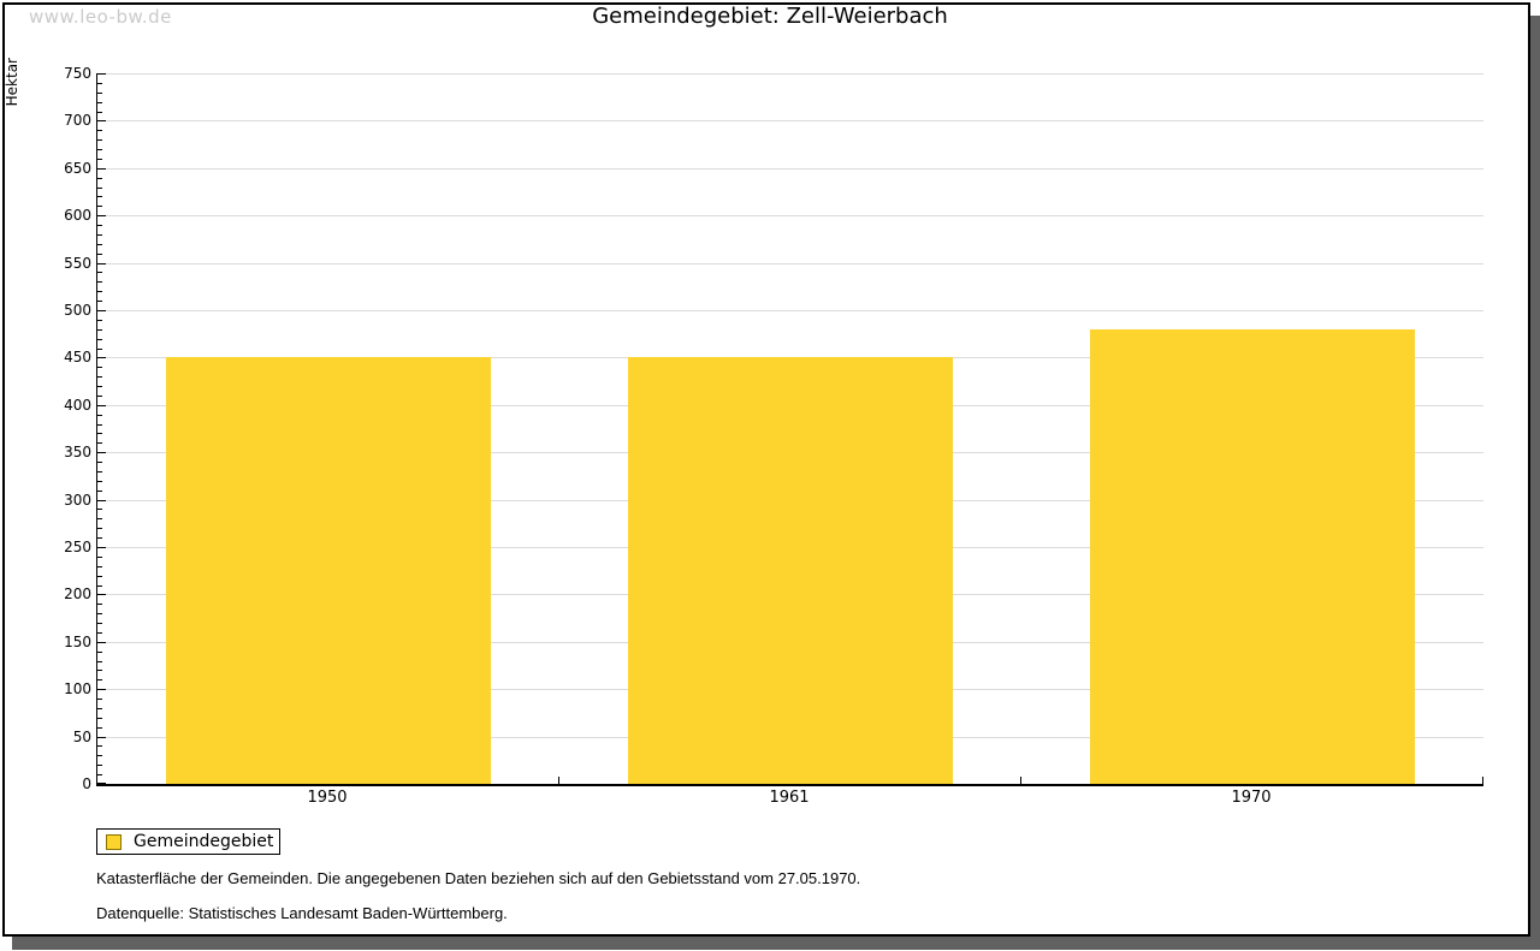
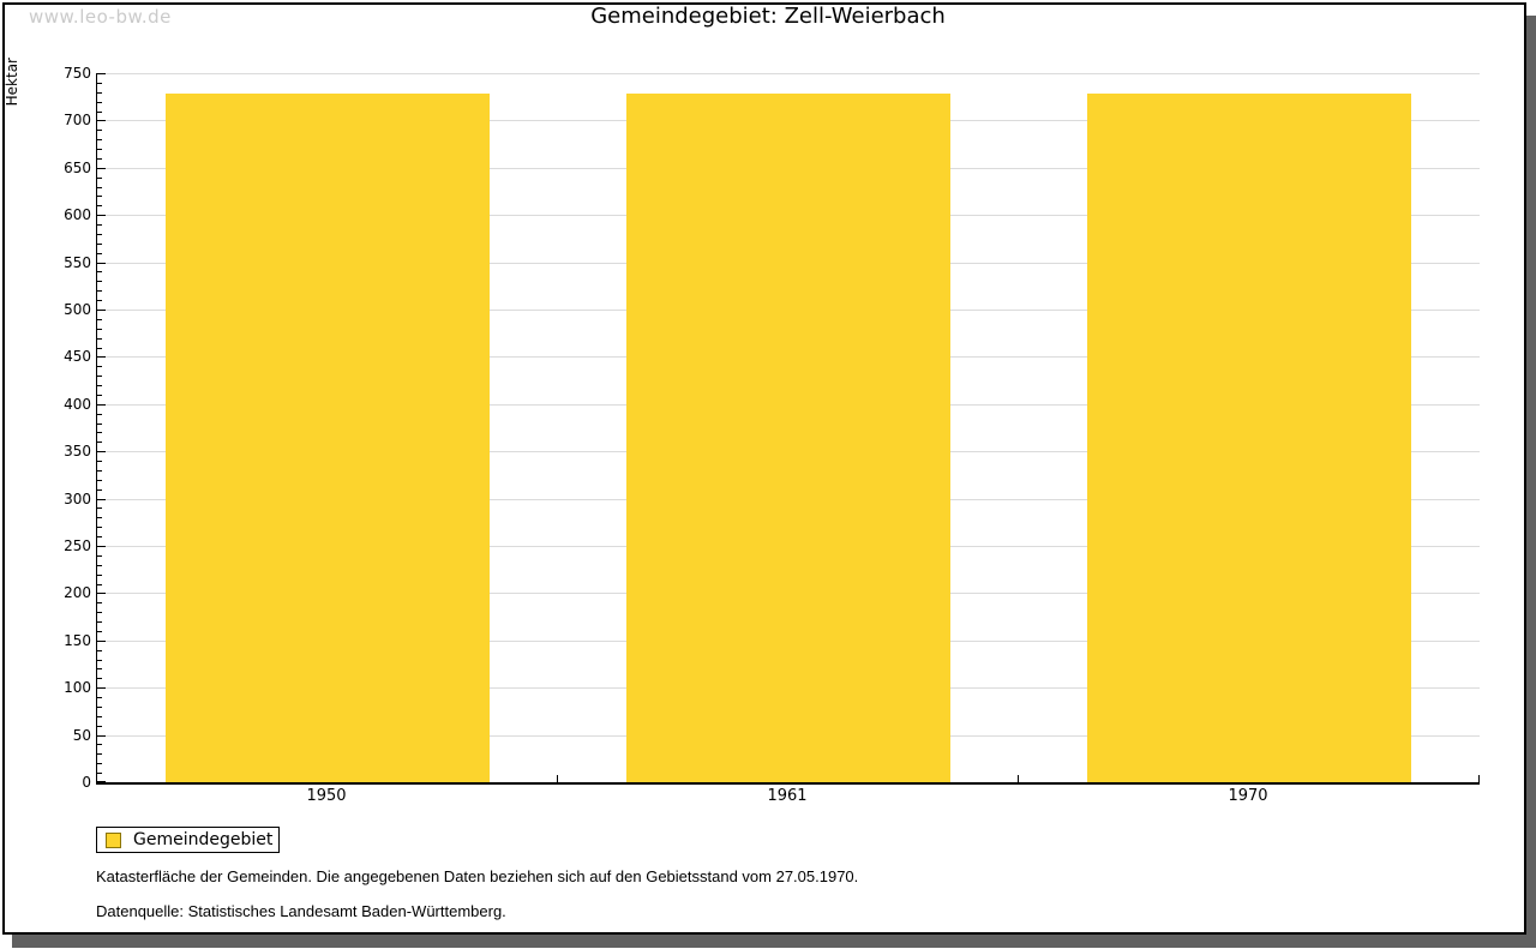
1950: 450 -> 730
1961: 450 -> 730
1970: 480 -> 730
